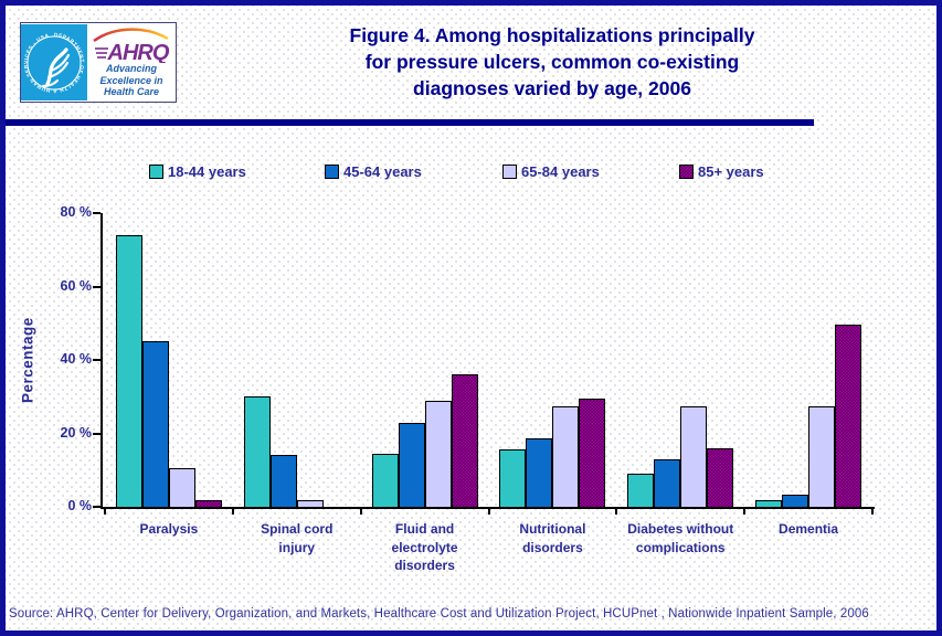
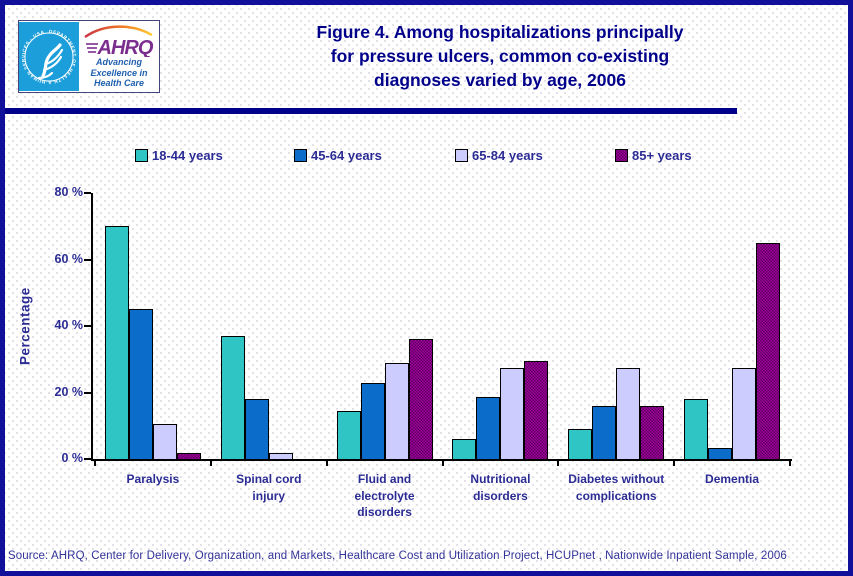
18-44 years/Paralysis: 74% -> 70%
18-44 years/Spinal cord injury: 30% -> 37%
45-64 years/Spinal cord injury: 14% -> 18%
18-44 years/Nutritional disorders: 16% -> 6%
45-64 years/Diabetes without complications: 13% -> 16%
18-44 years/Dementia: 2% -> 18%
85+ years/Dementia: 50% -> 65%
